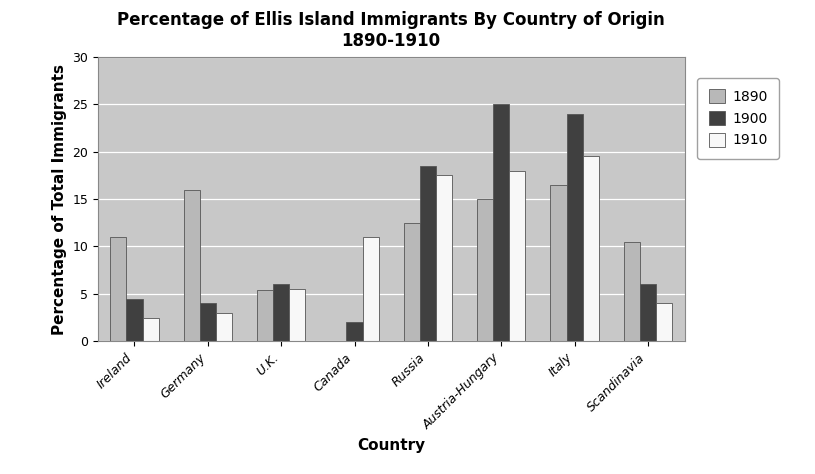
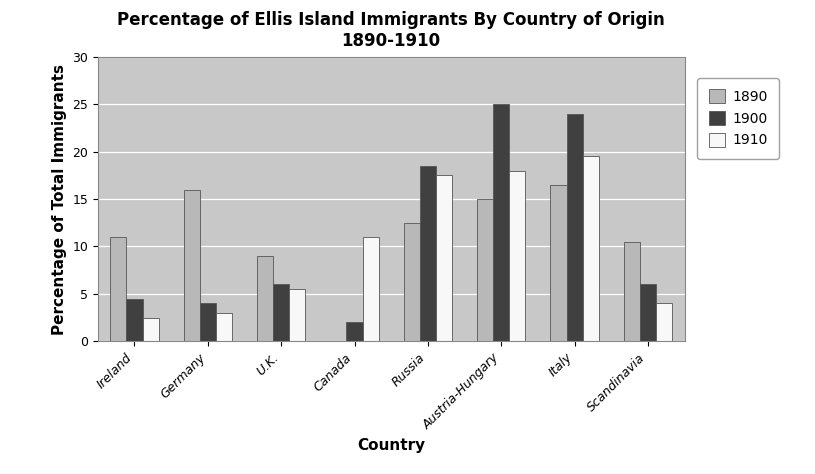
1890/U.K.: 5.4 -> 9.0
